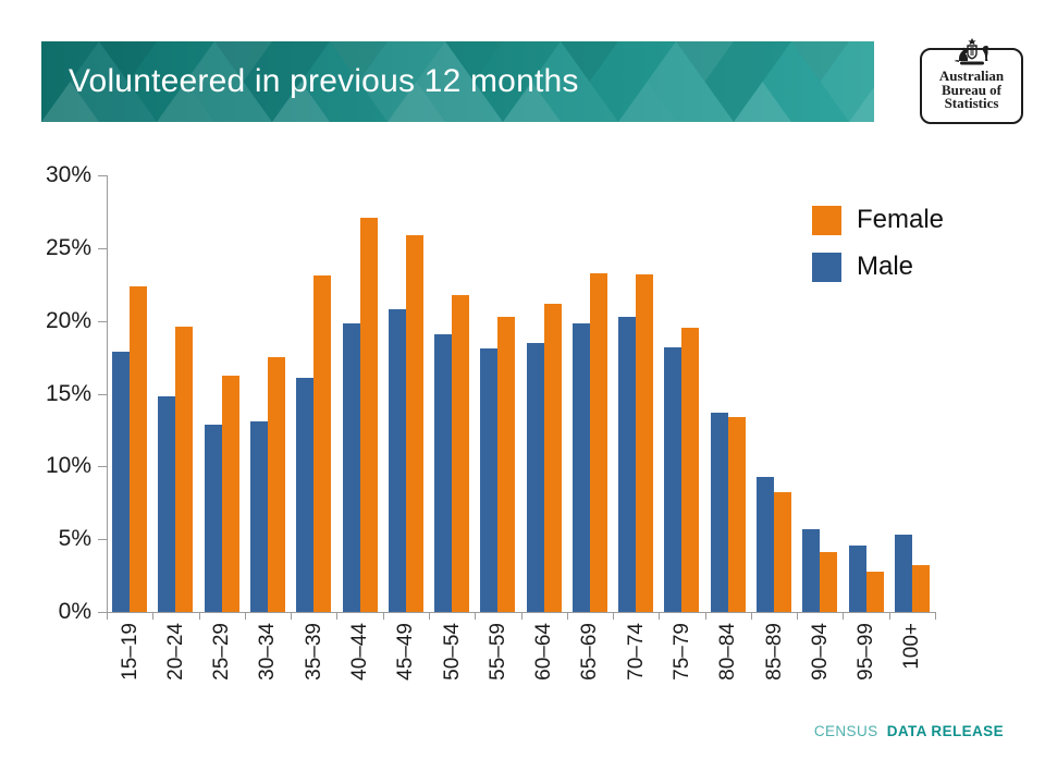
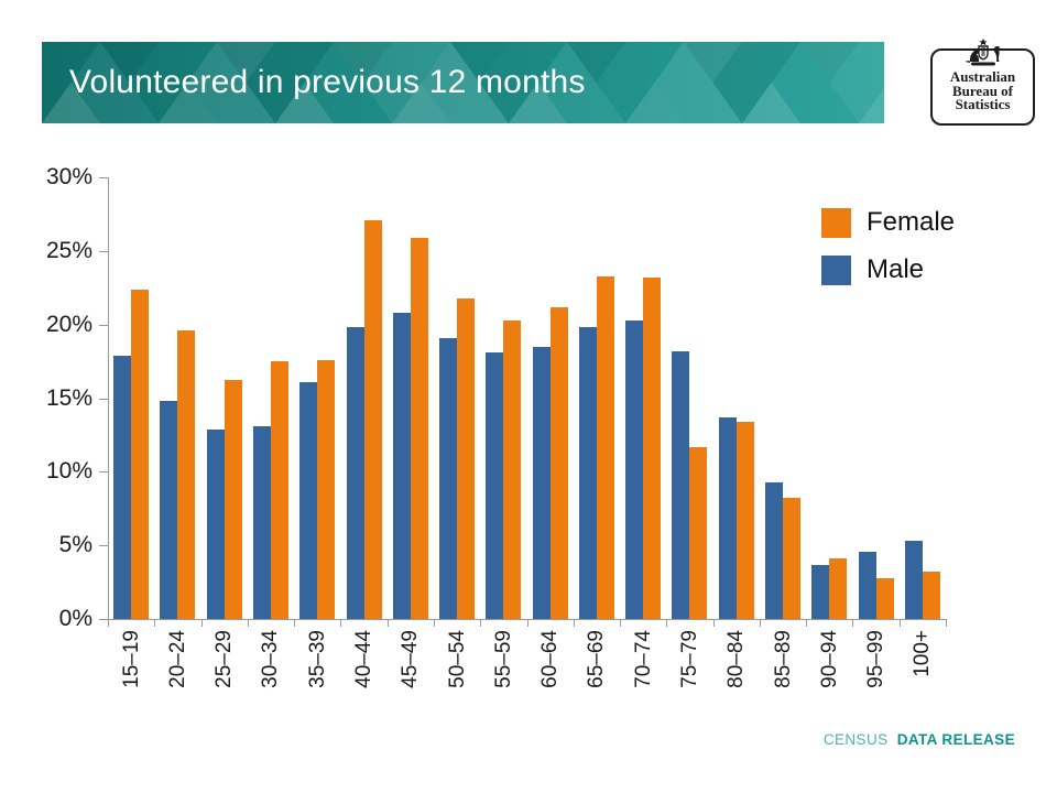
Female/35–39: 23.1% -> 17.6%
Female/75–79: 19.5% -> 11.7%
Male/90–94: 5.7% -> 3.7%
